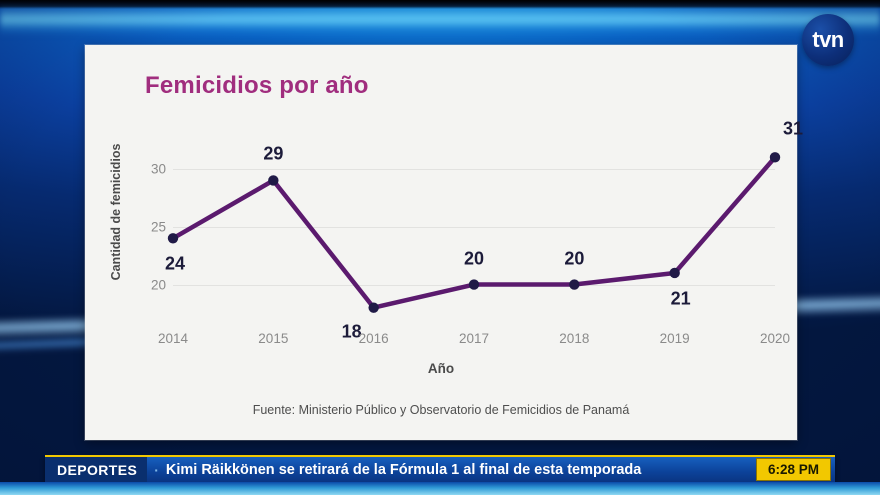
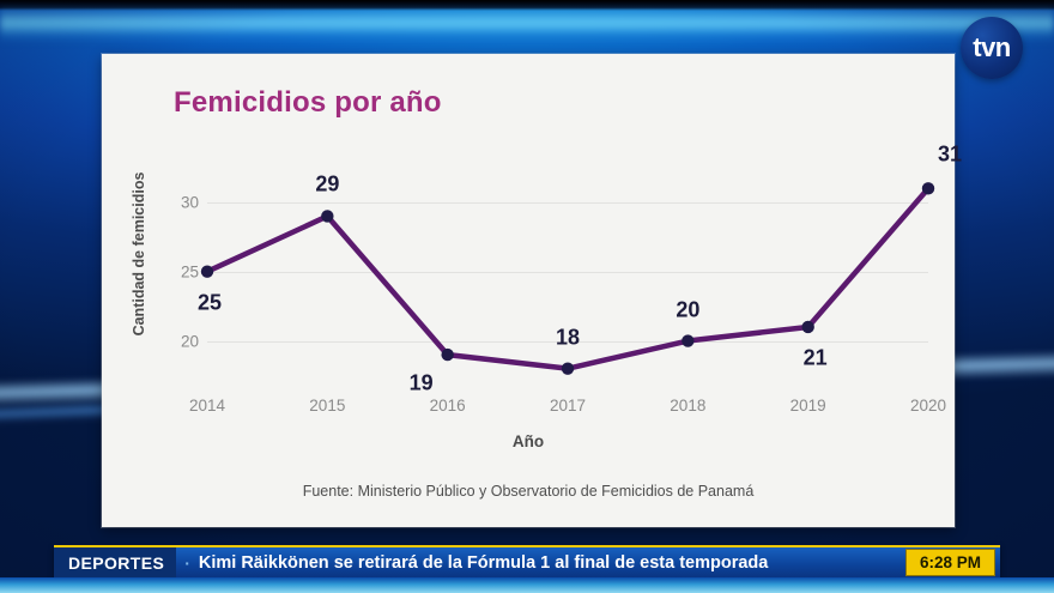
2014: 24 -> 25
2016: 18 -> 19
2017: 20 -> 18
